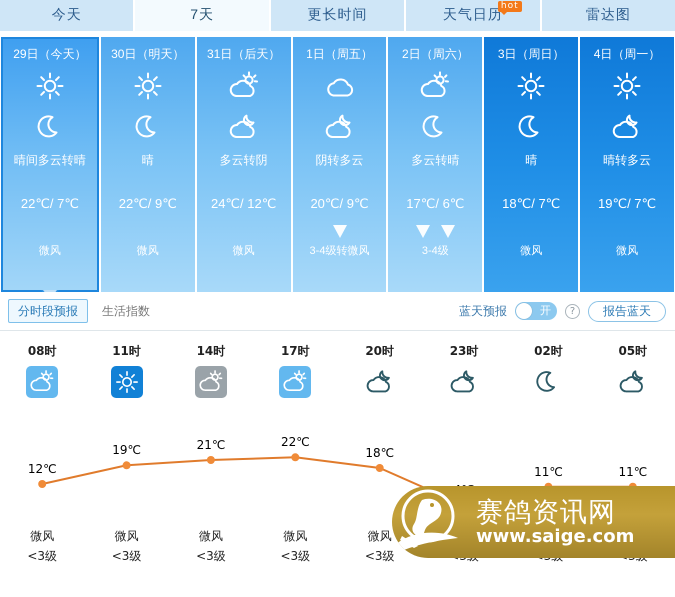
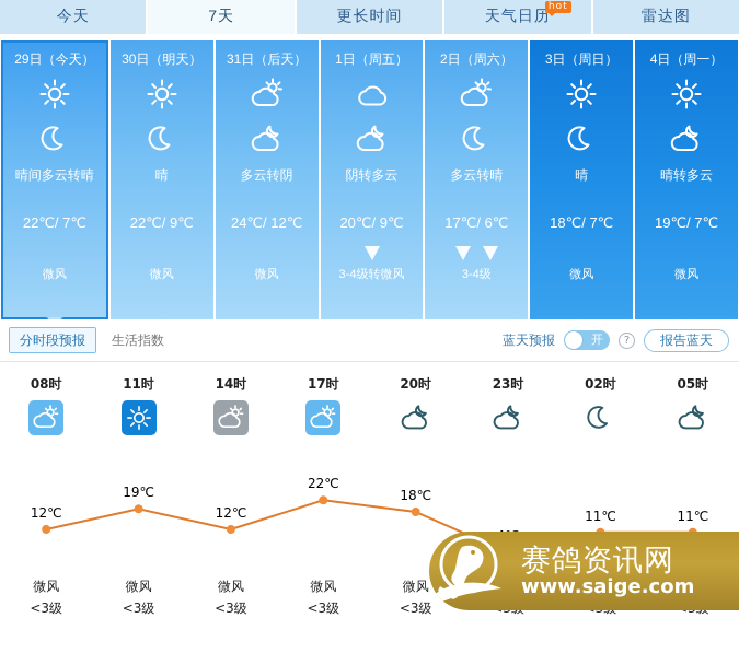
14时: 21 -> 12
